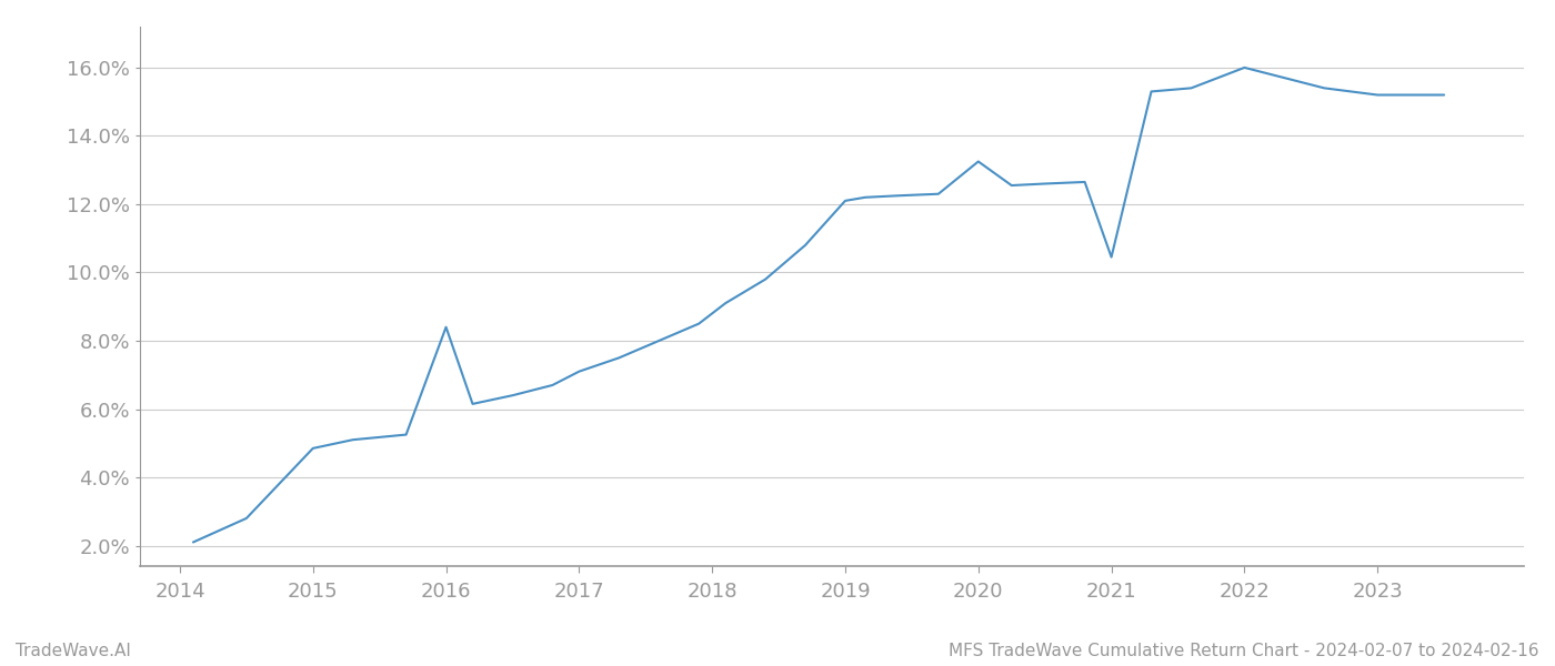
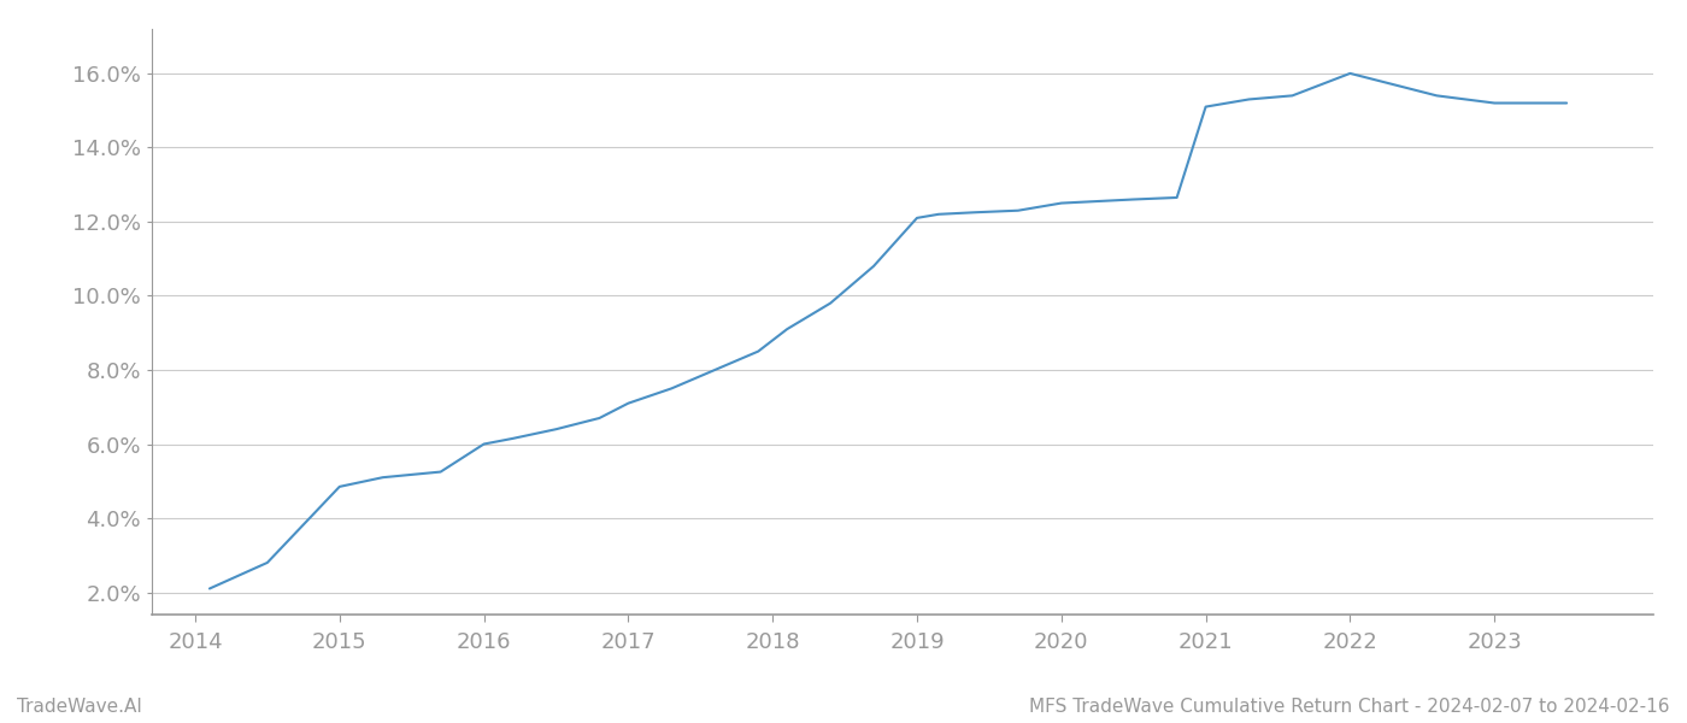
2016: 8.40% -> 6.00%
2020: 13.25% -> 12.50%
2021: 10.45% -> 15.10%
